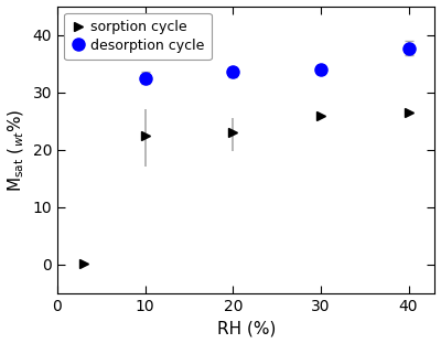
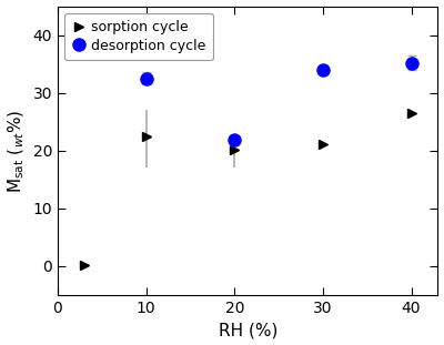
sorption cycle/20: 23.0 -> 20.2
desorption cycle/20: 33.5 -> 21.8
sorption cycle/30: 26.0 -> 21.2
desorption cycle/40: 37.7 -> 35.2
